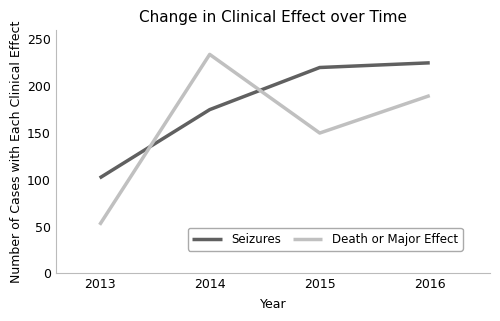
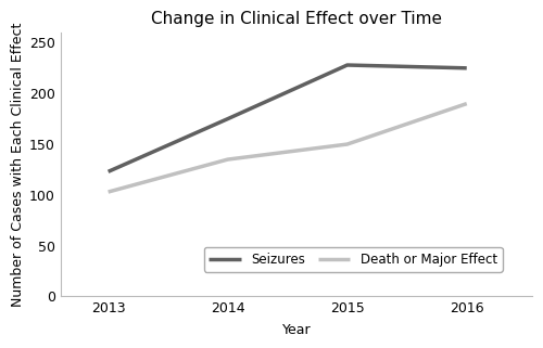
Seizures/2013: 102 -> 123
Death or Major Effect/2013: 52 -> 103
Death or Major Effect/2014: 234 -> 135
Seizures/2015: 220 -> 228
